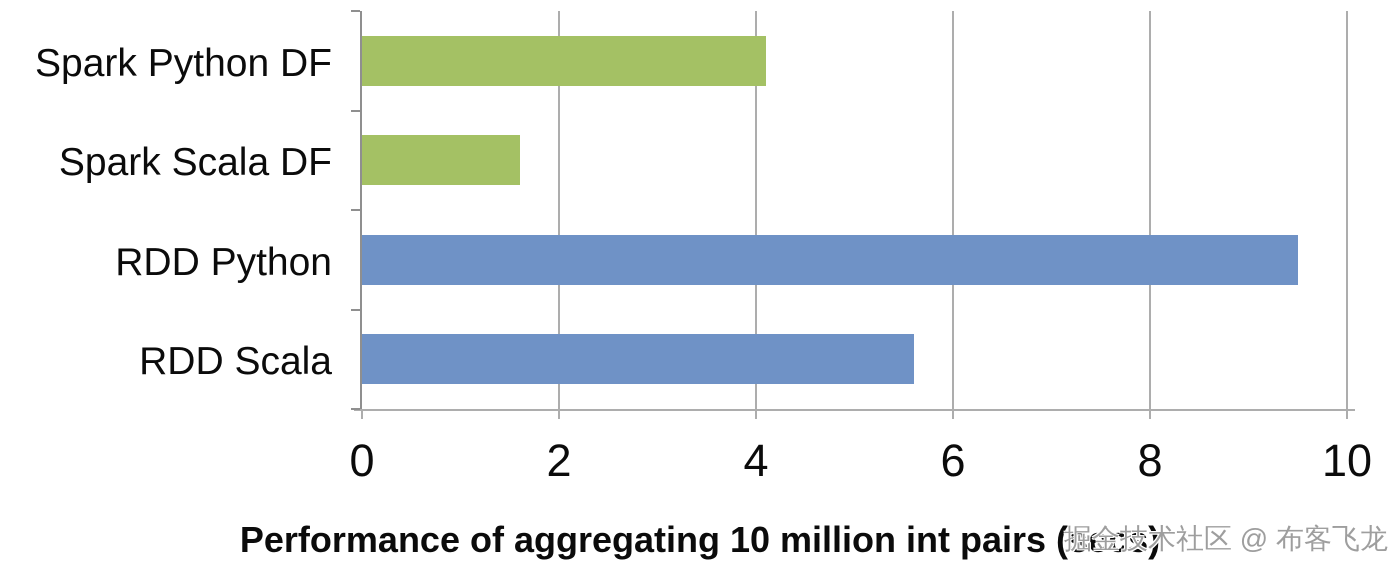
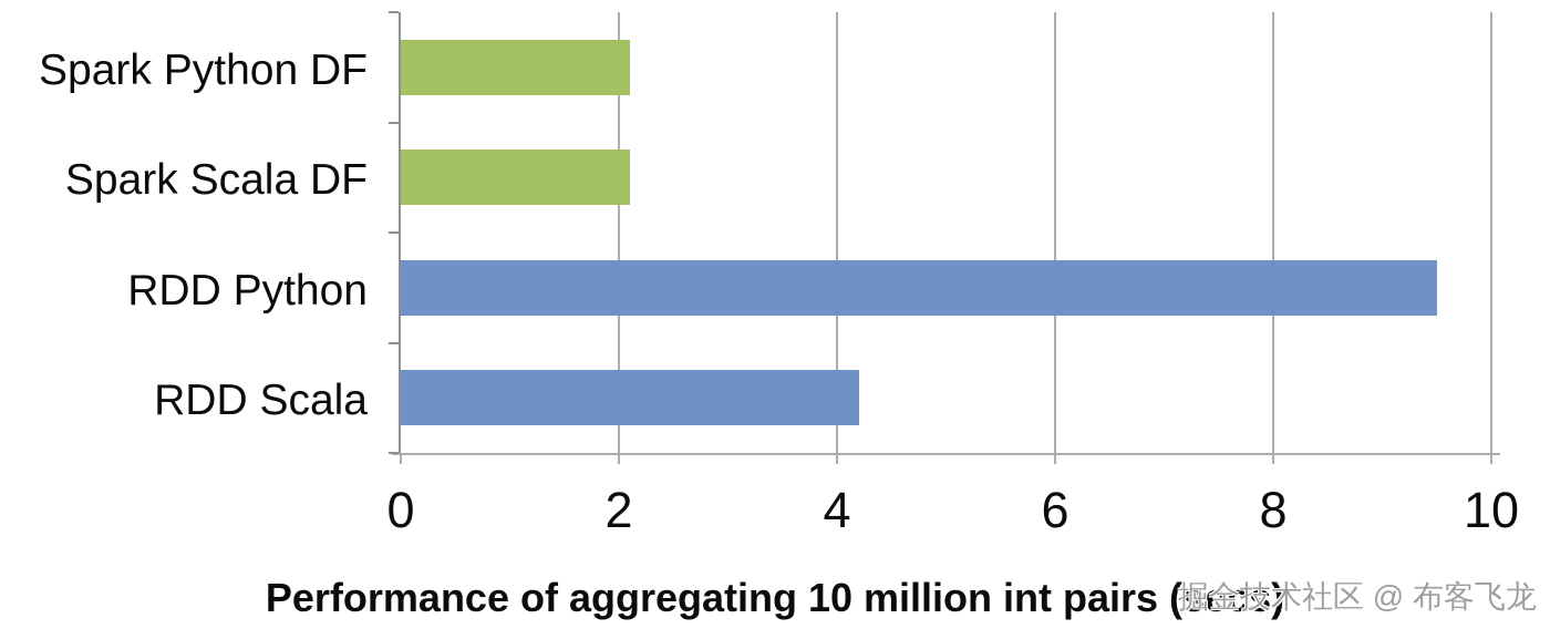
Spark Python DF: 4.1 -> 2.1
Spark Scala DF: 1.6 -> 2.1
RDD Scala: 5.6 -> 4.2
